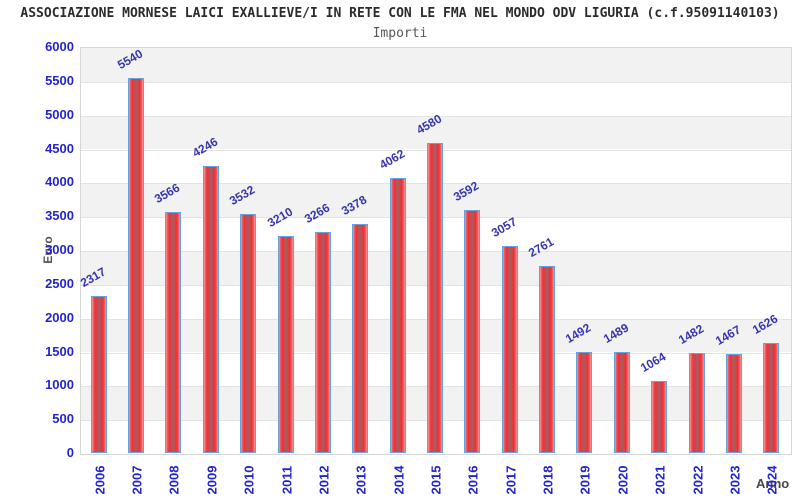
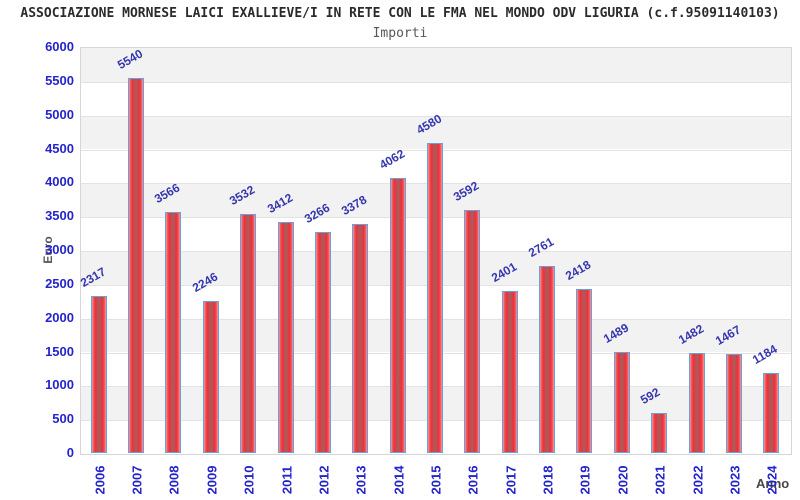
2009: 4246 -> 2246
2011: 3210 -> 3412
2017: 3057 -> 2401
2019: 1492 -> 2418
2021: 1064 -> 592
2024: 1626 -> 1184
